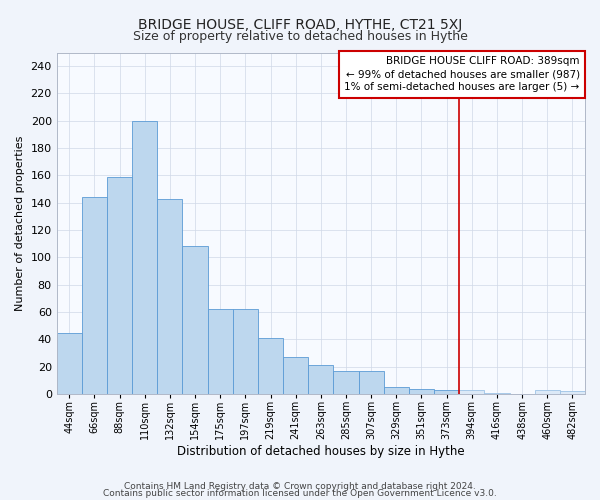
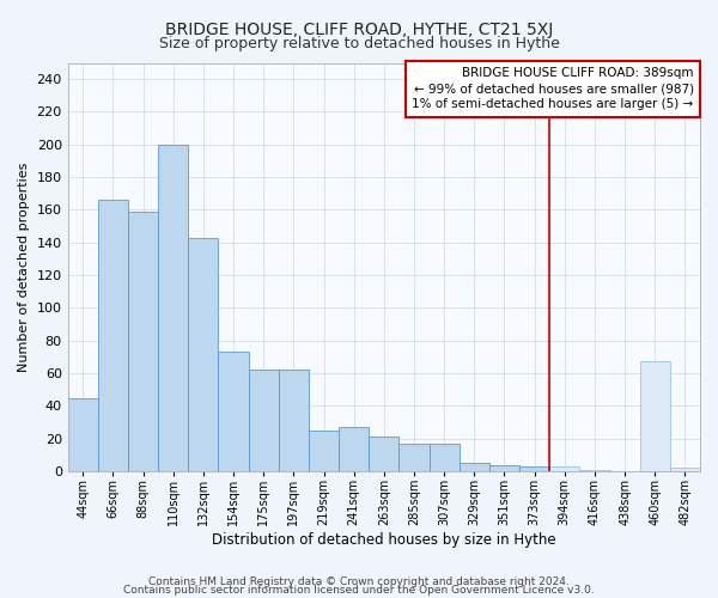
66sqm: 144 -> 166
154sqm: 108 -> 73
219sqm: 41 -> 25
460sqm: 3 -> 67
